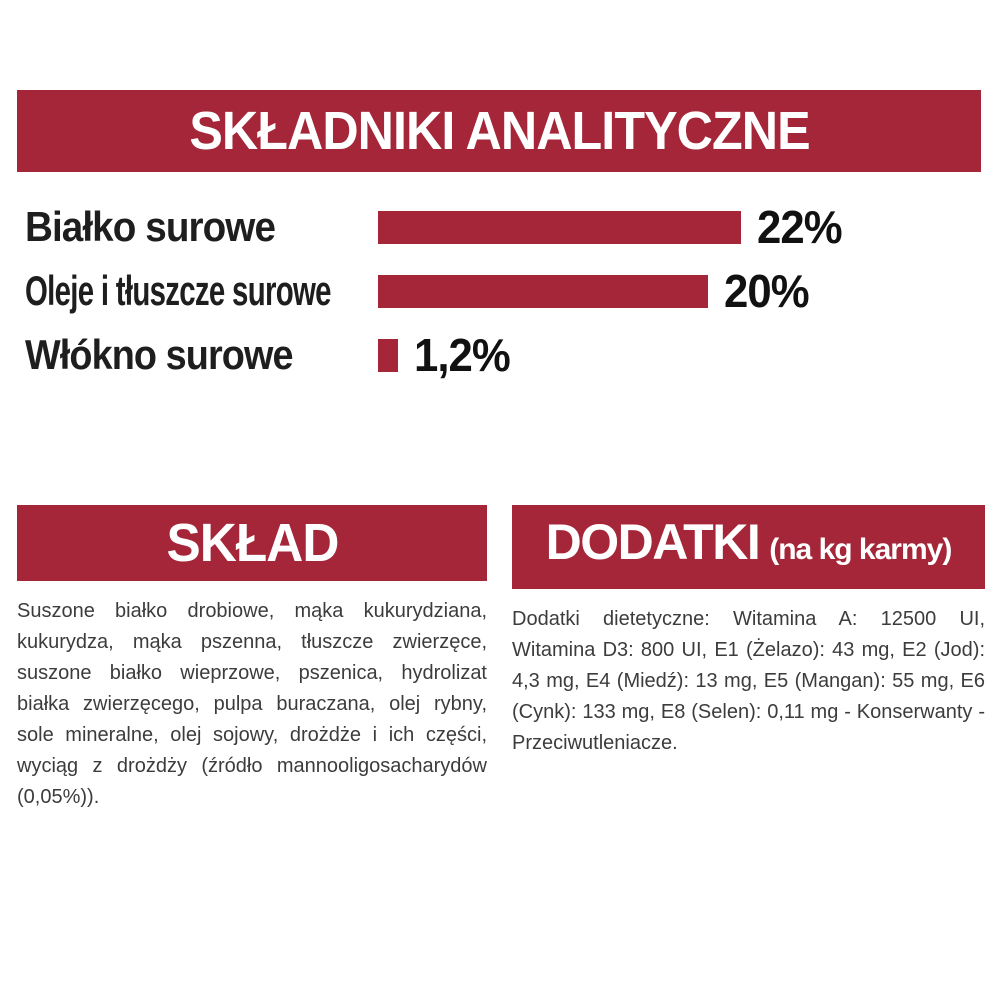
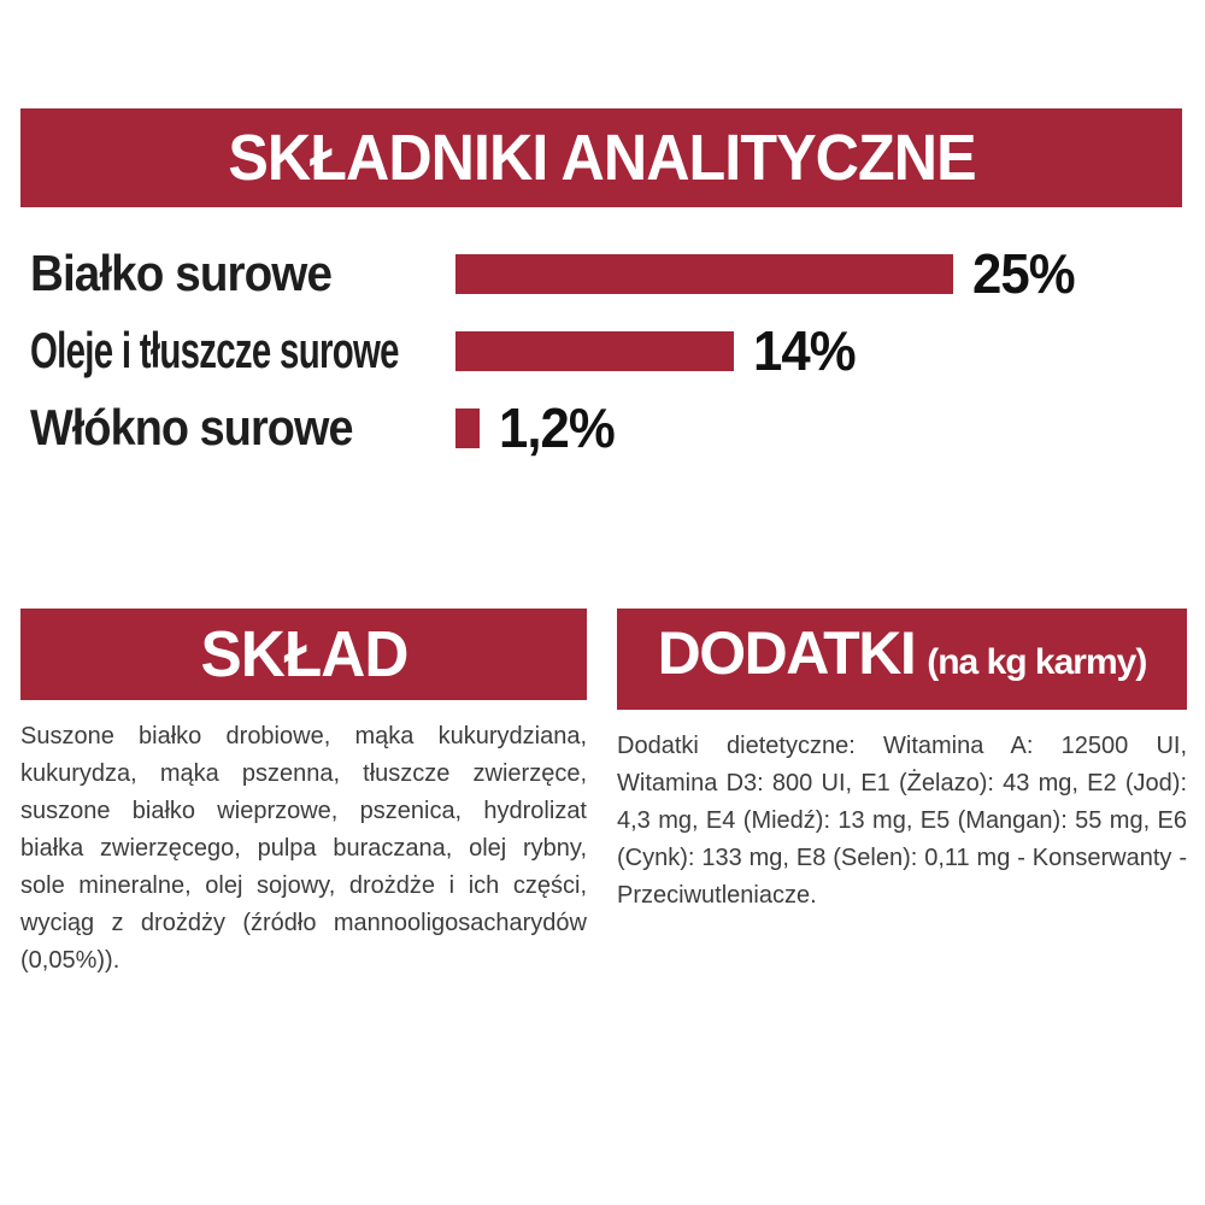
Białko surowe: 22% -> 25%
Oleje i tłuszcze surowe: 20% -> 14%
